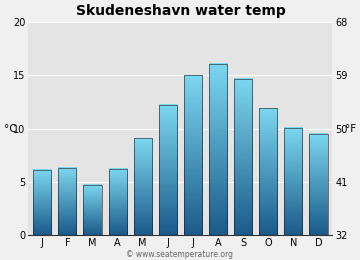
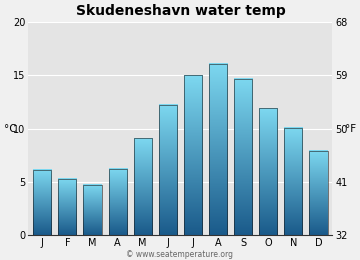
F: 6.3 -> 5.3
D: 9.5 -> 7.9
